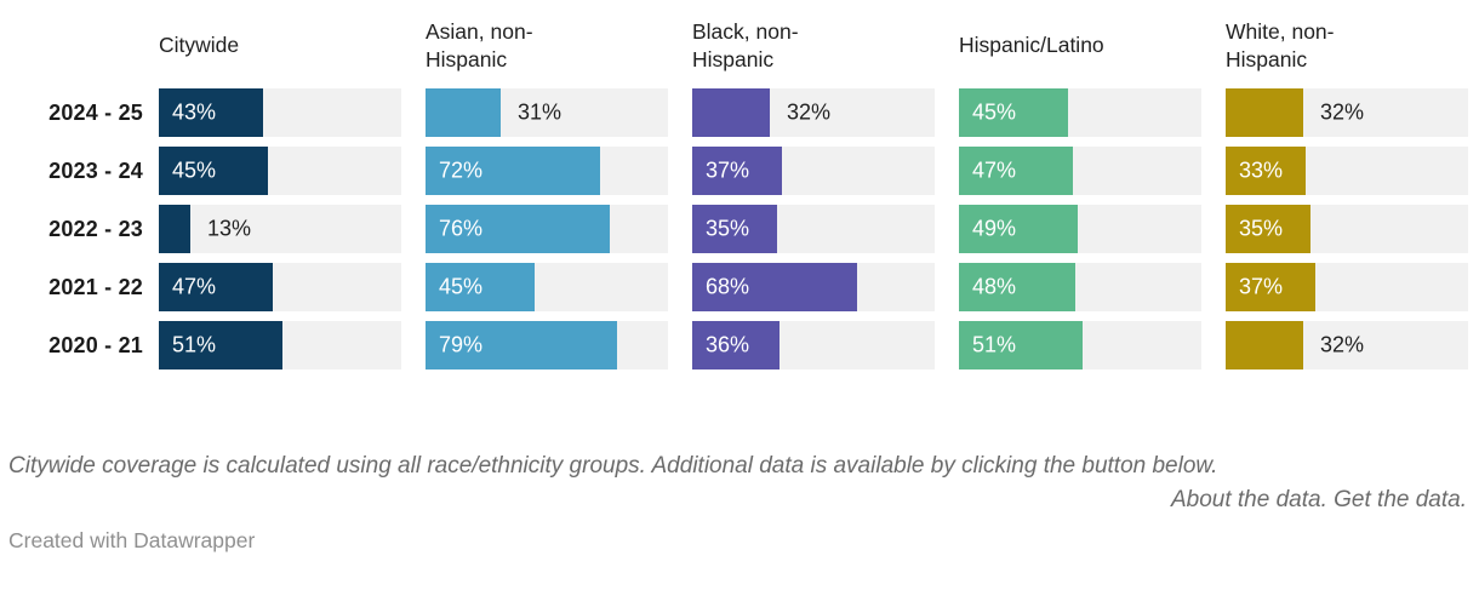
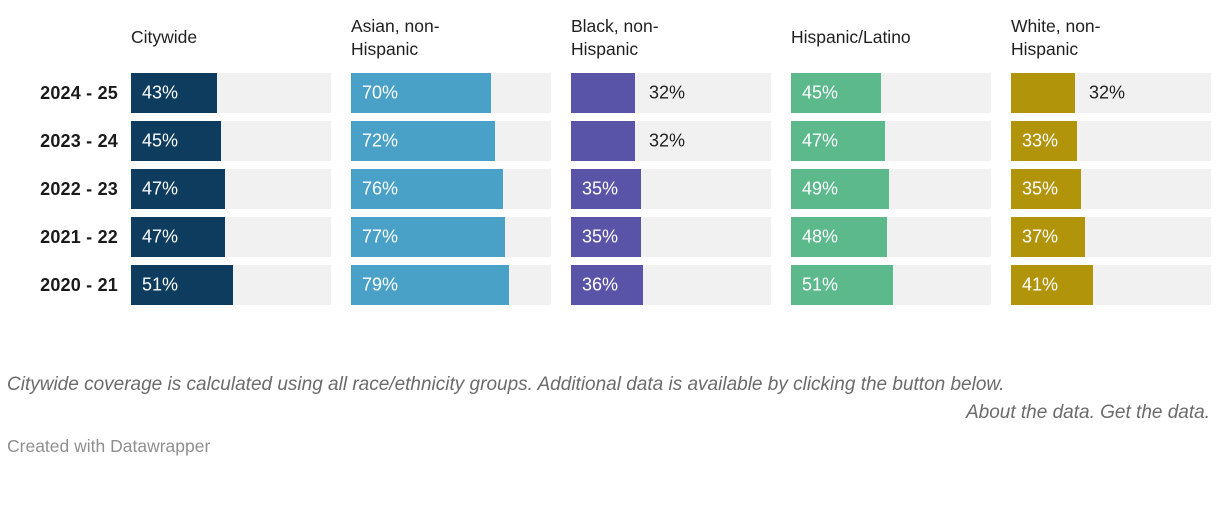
Asian, non-Hispanic/2024 - 25: 31% -> 70%
Black, non-Hispanic/2023 - 24: 37% -> 32%
Citywide/2022 - 23: 13% -> 47%
Asian, non-Hispanic/2021 - 22: 45% -> 77%
Black, non-Hispanic/2021 - 22: 68% -> 35%
White, non-Hispanic/2020 - 21: 32% -> 41%
